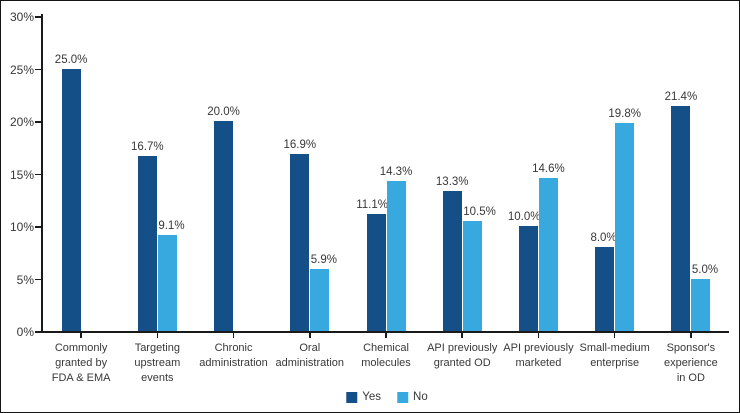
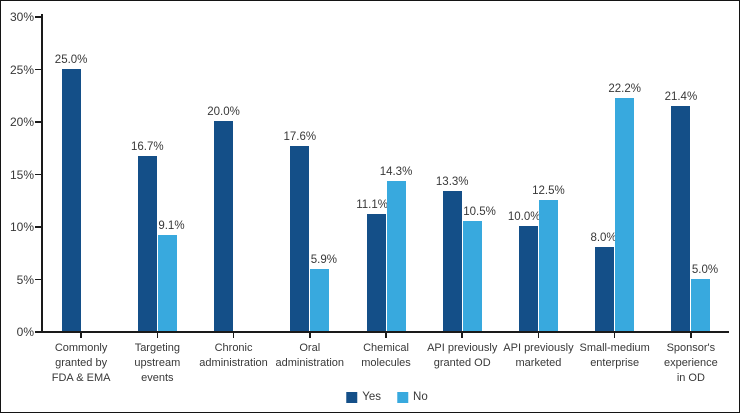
Yes/Oral administration: 16.9% -> 17.6%
No/API previously marketed: 14.6% -> 12.5%
No/Small-medium enterprise: 19.8% -> 22.2%
